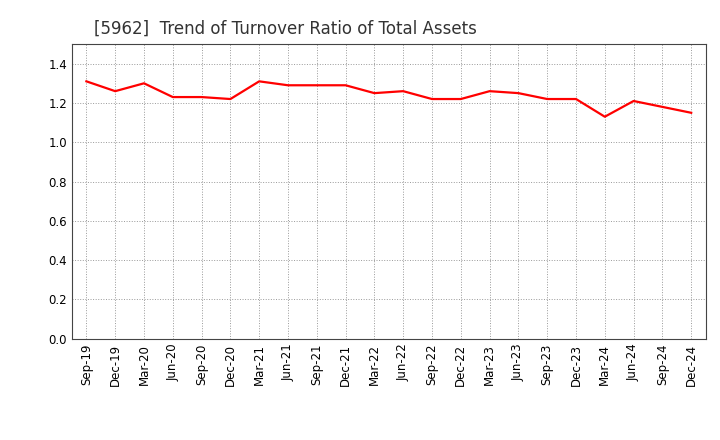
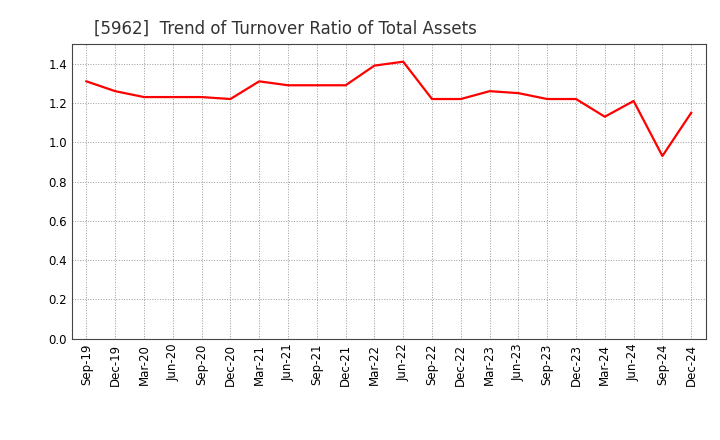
Mar-20: 1.30 -> 1.23
Mar-22: 1.25 -> 1.39
Jun-22: 1.26 -> 1.41
Sep-24: 1.18 -> 0.93
